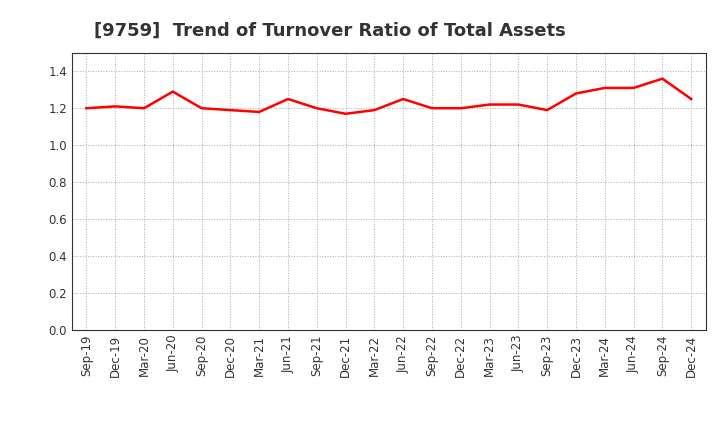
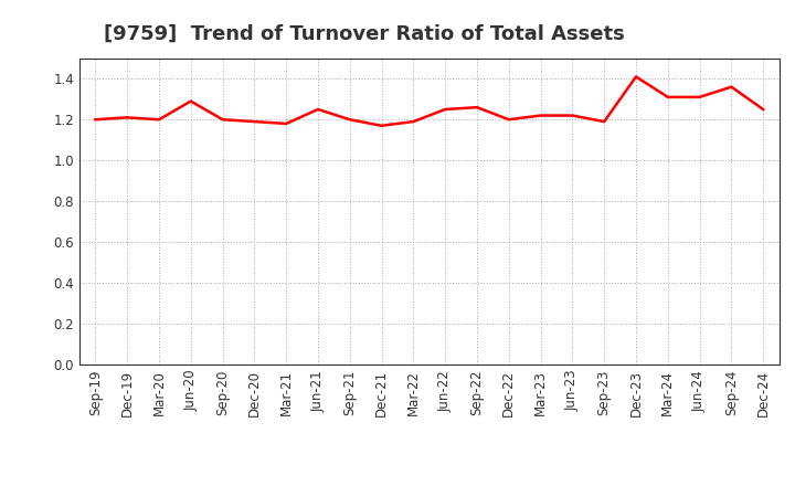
Sep-22: 1.20 -> 1.26
Dec-23: 1.28 -> 1.41
